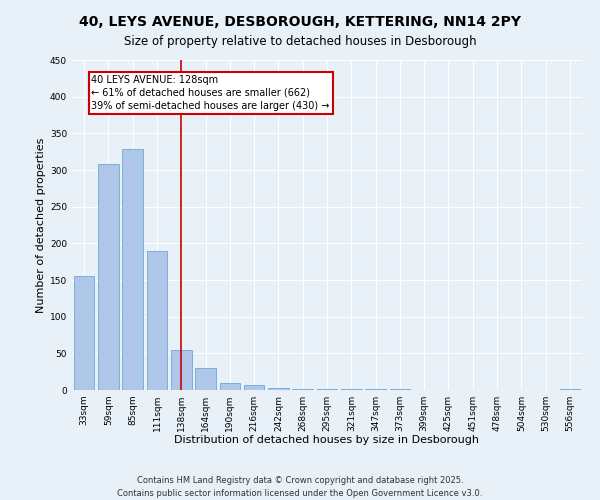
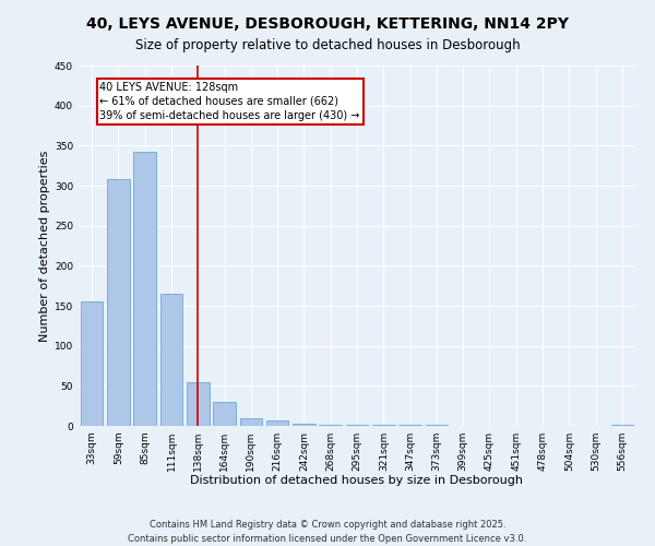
85sqm: 328 -> 342
111sqm: 190 -> 165
